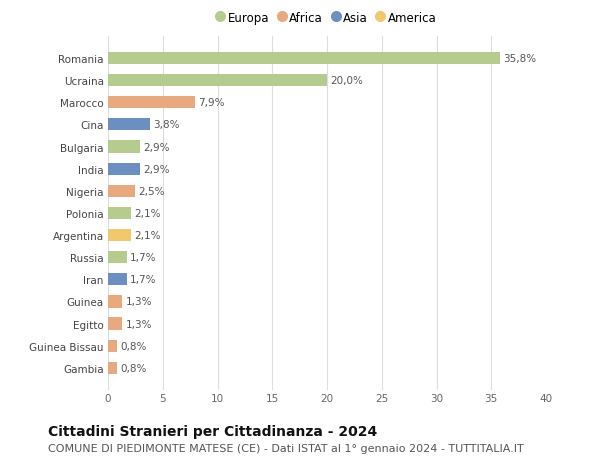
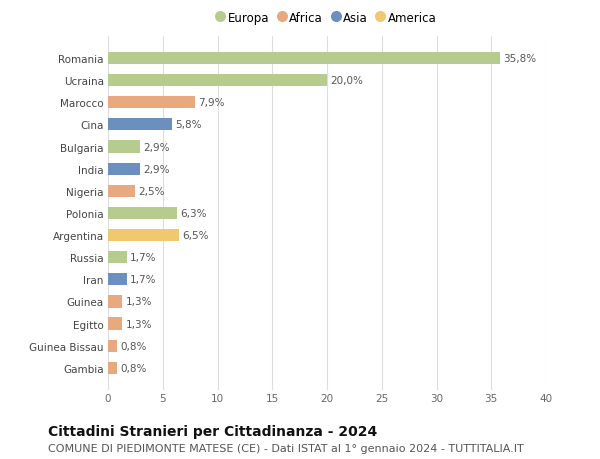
Cina: 3,8% -> 5,8%
Polonia: 2,1% -> 6,3%
Argentina: 2,1% -> 6,5%
